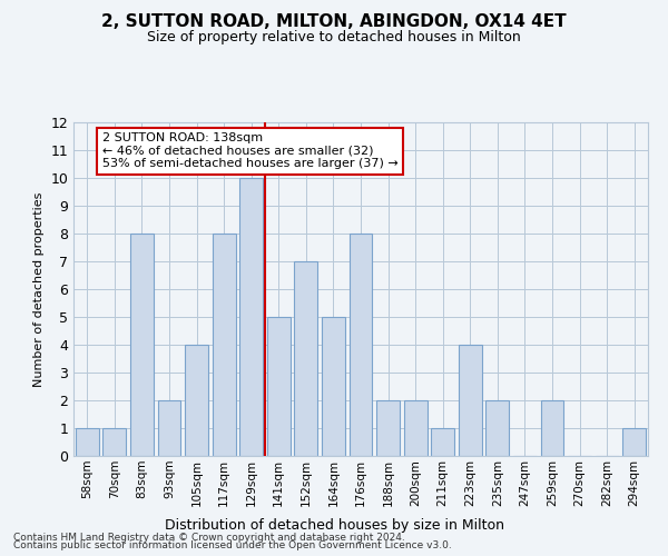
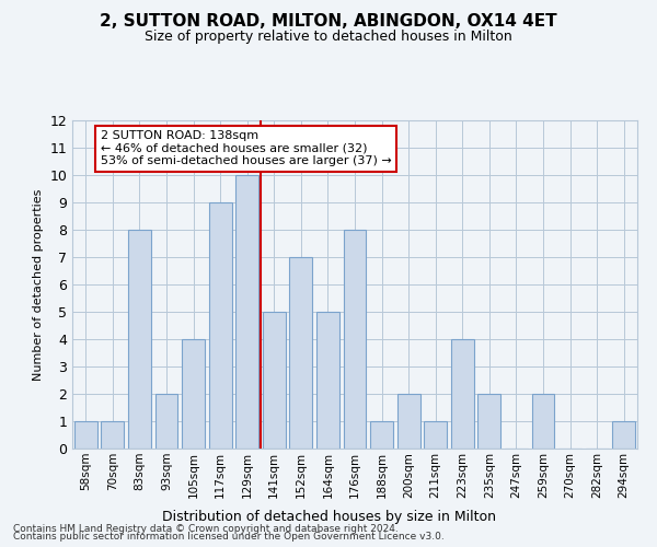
117sqm: 8 -> 9
188sqm: 2 -> 1
